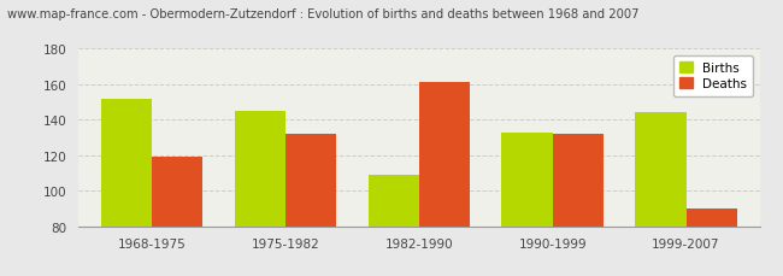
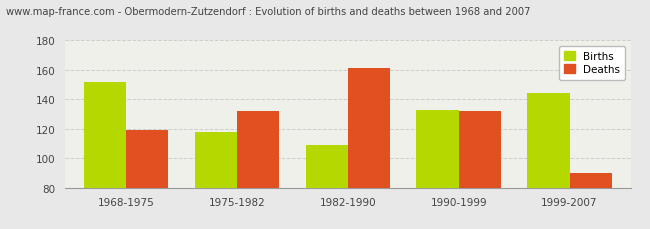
Births/1975-1982: 145 -> 118
